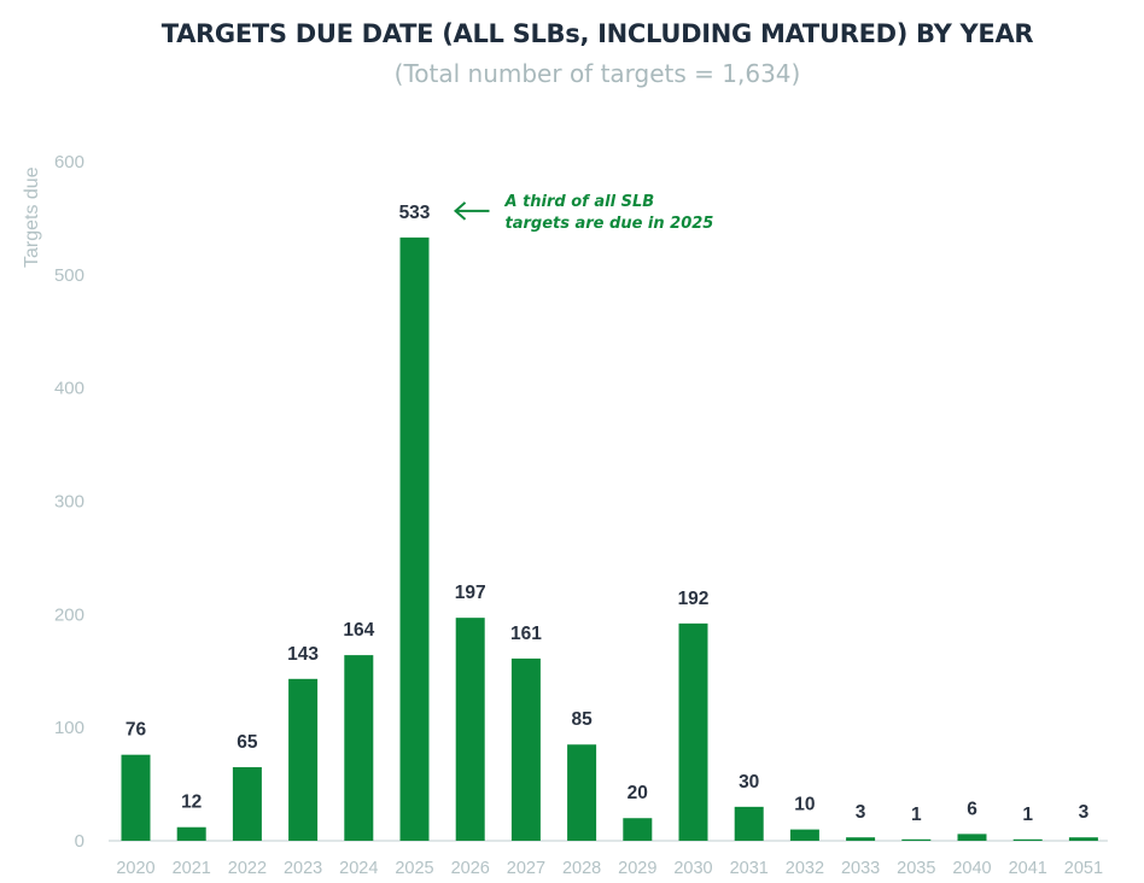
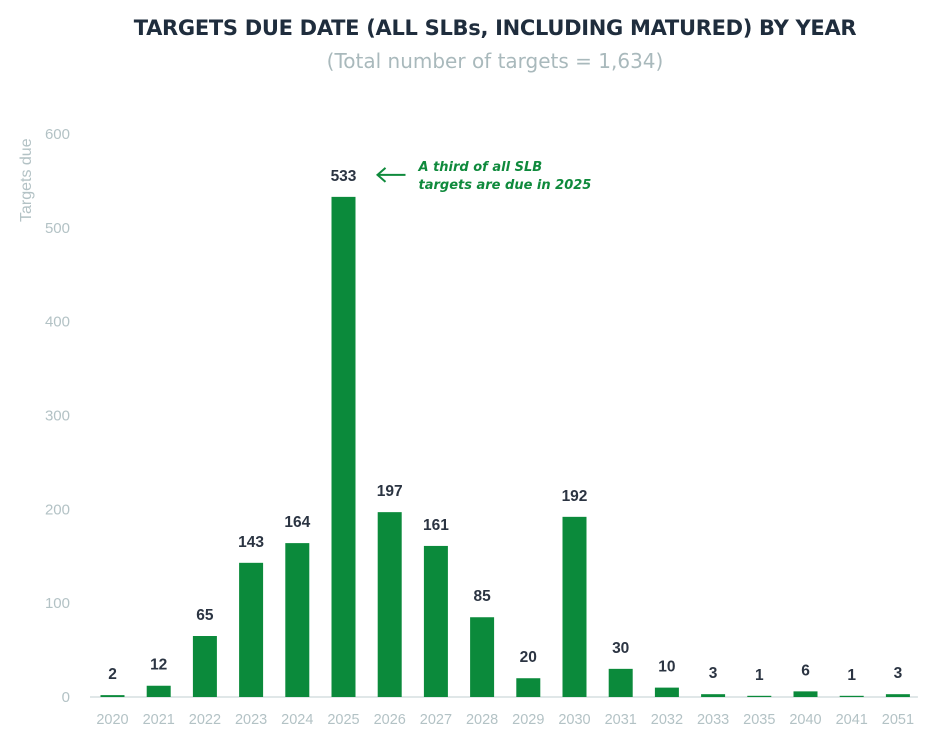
2020: 76 -> 2
